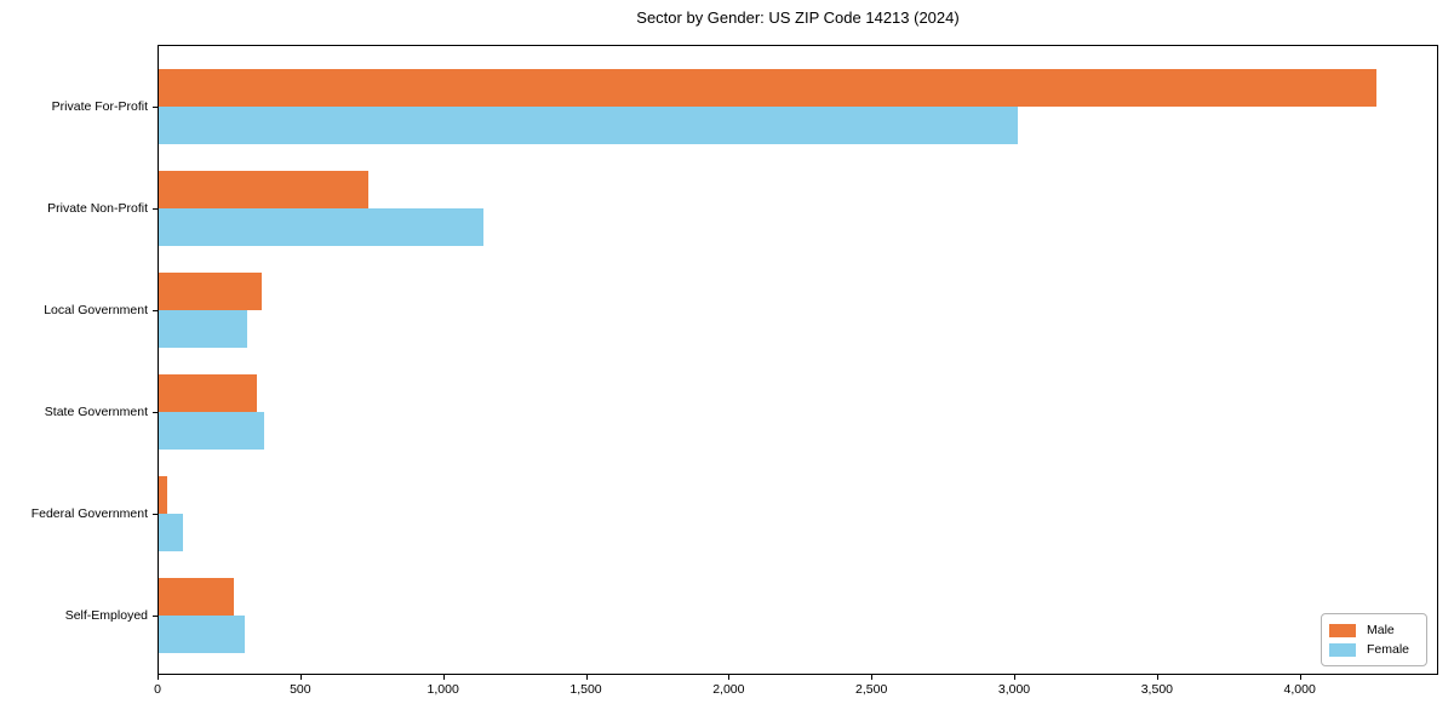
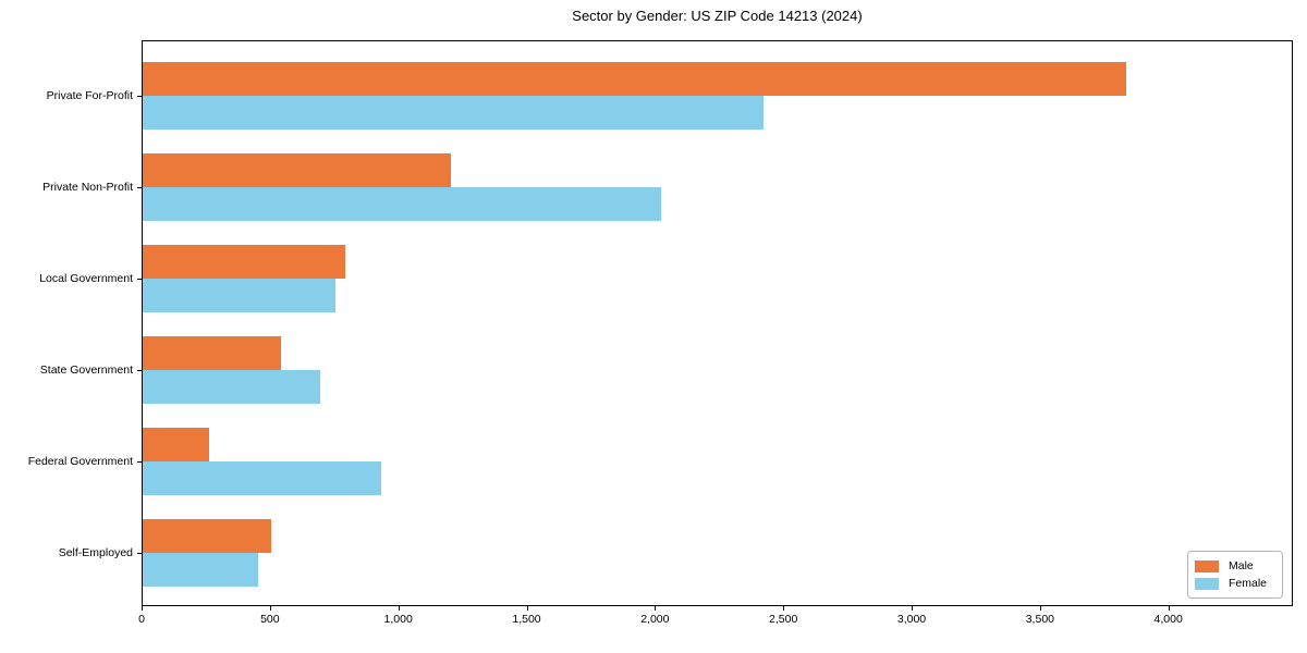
Male/Private For-Profit: 4270 -> 3830
Female/Private For-Profit: 3010 -> 2420
Male/Private Non-Profit: 730 -> 1200
Female/Private Non-Profit: 1140 -> 2020
Male/Local Government: 360 -> 790
Female/Local Government: 310 -> 750
Male/State Government: 340 -> 540
Female/State Government: 370 -> 690
Male/Federal Government: 30 -> 260
Female/Federal Government: 80 -> 930
Male/Self-Employed: 260 -> 500
Female/Self-Employed: 300 -> 450
